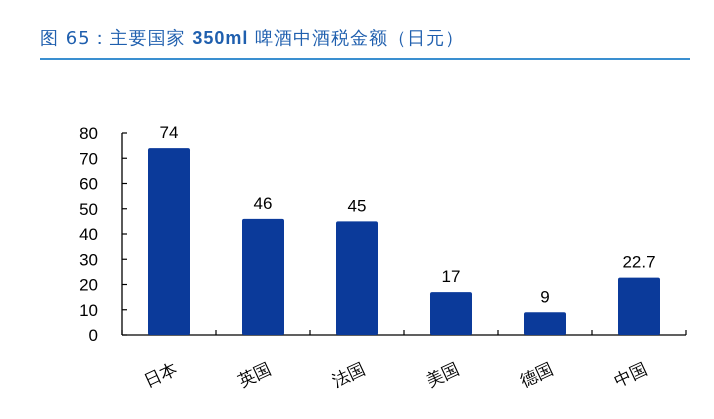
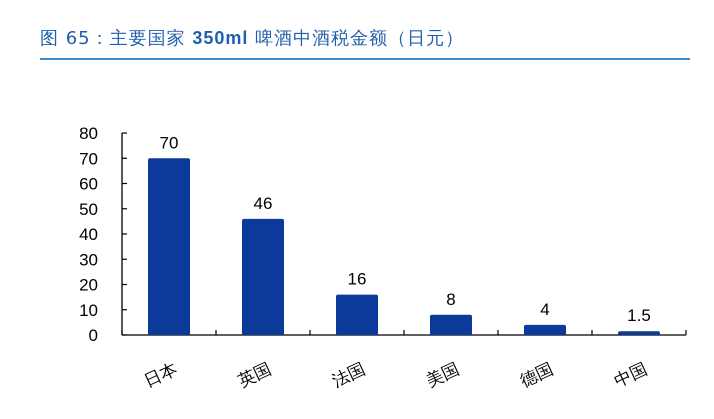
日本: 74 -> 70
法国: 45 -> 16
美国: 17 -> 8
德国: 9 -> 4
中国: 22.7 -> 1.5
